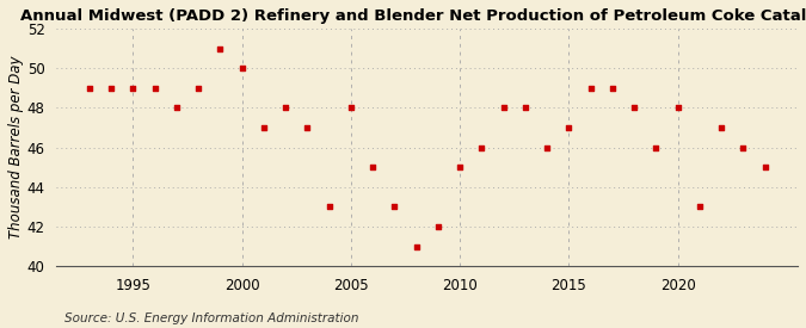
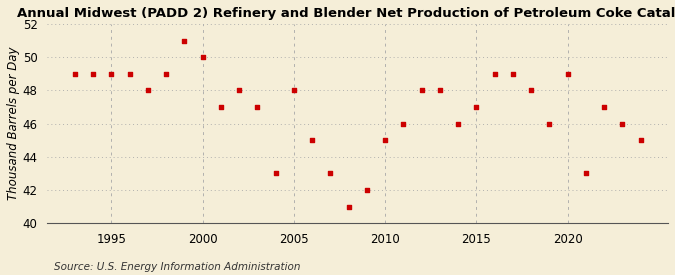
2020: 48 -> 49
